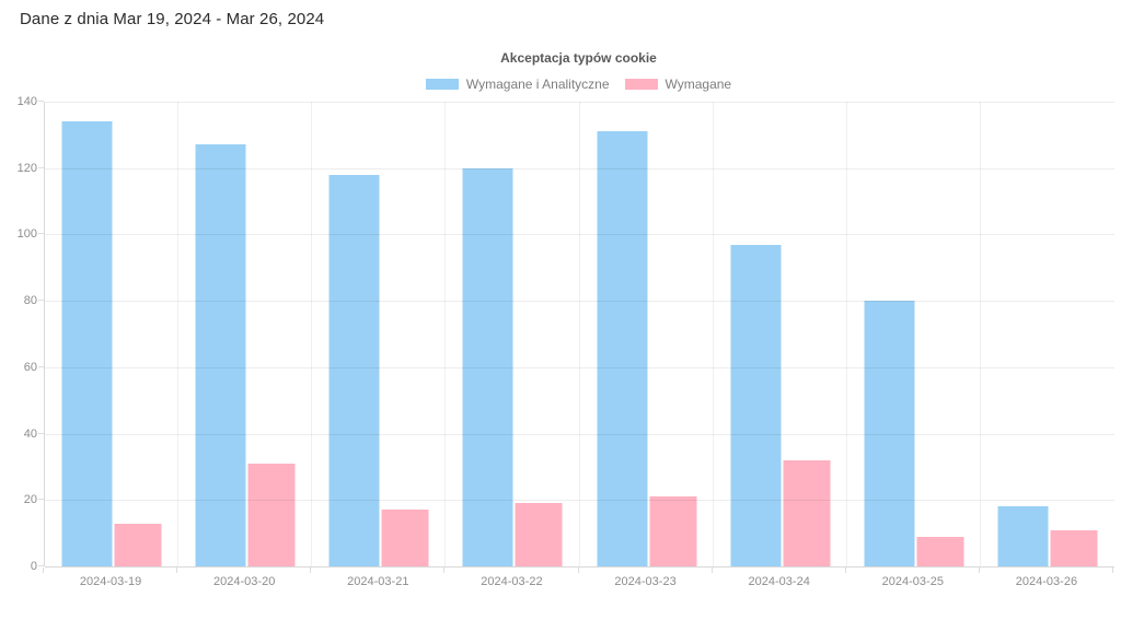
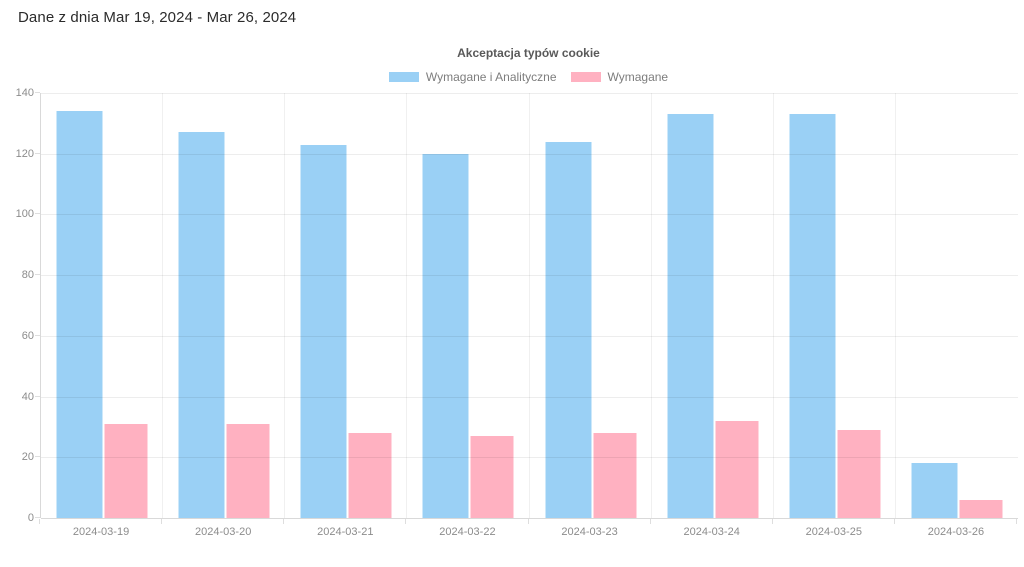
Wymagane/2024-03-19: 13 -> 31
Wymagane i Analityczne/2024-03-21: 118 -> 123
Wymagane/2024-03-21: 17 -> 28
Wymagane/2024-03-22: 19 -> 27
Wymagane i Analityczne/2024-03-23: 131 -> 124
Wymagane/2024-03-23: 21 -> 28
Wymagane i Analityczne/2024-03-24: 97 -> 133
Wymagane i Analityczne/2024-03-25: 80 -> 133
Wymagane/2024-03-25: 9 -> 29
Wymagane/2024-03-26: 11 -> 6
